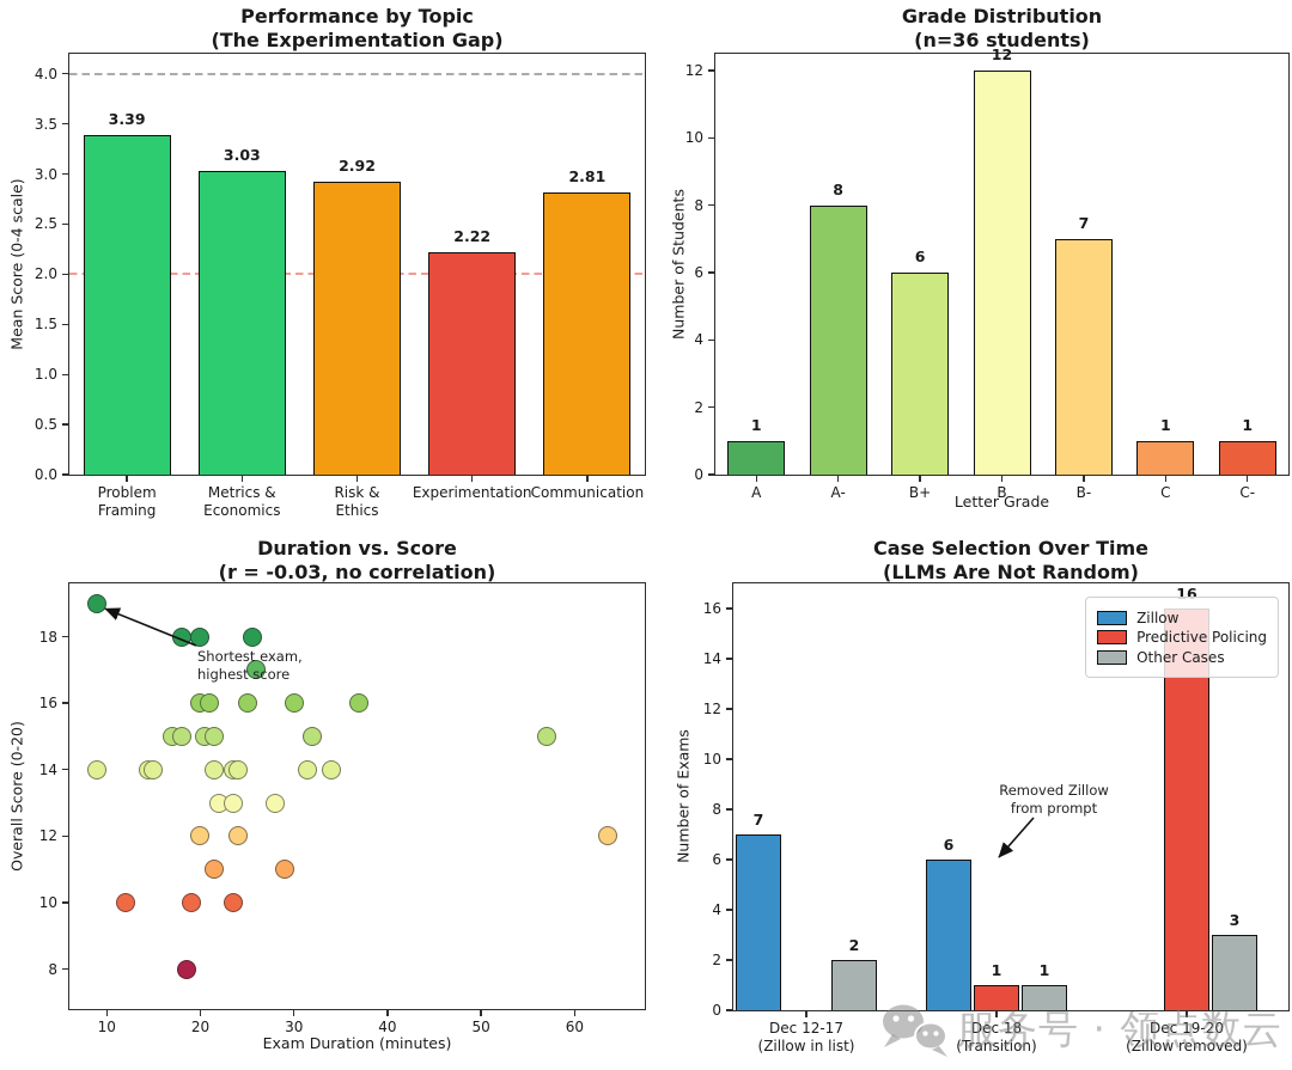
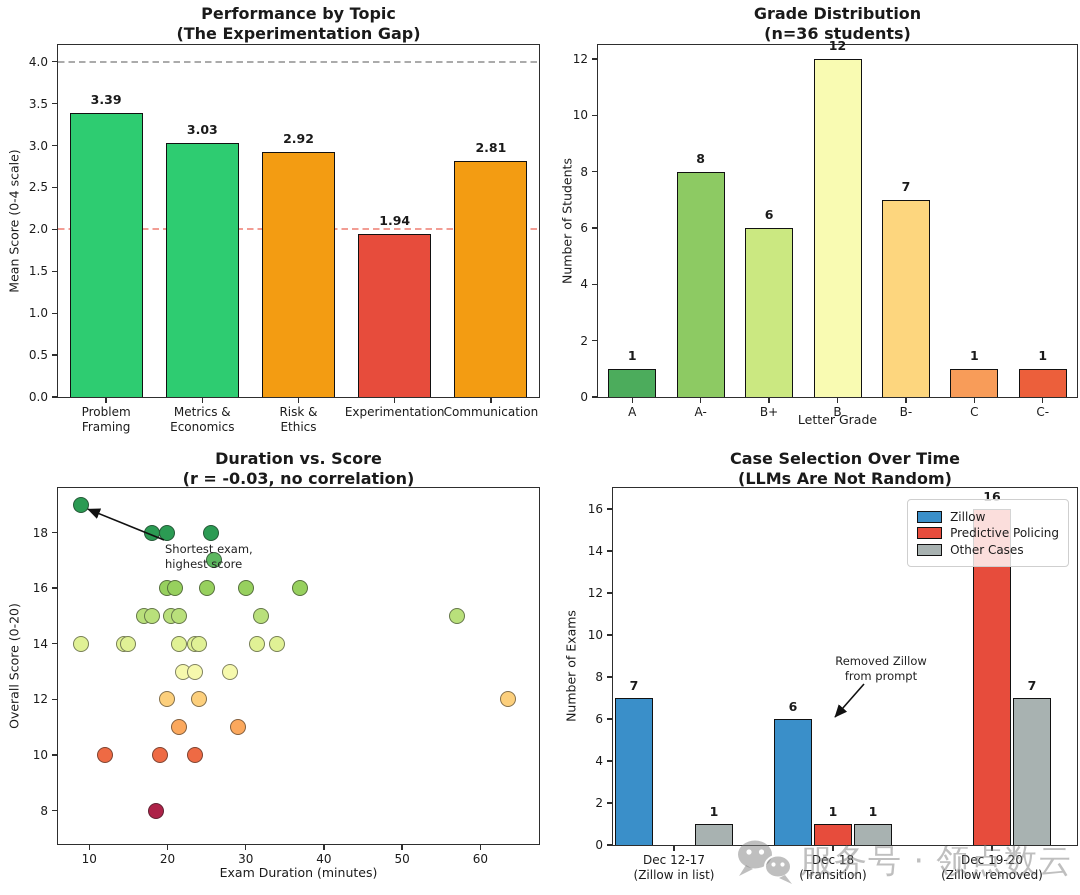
Performance by Topic/Experimentation: 2.22 -> 1.94
Case Selection Over Time/Other Cases/Dec 12-17 (Zillow in list): 2 -> 1
Case Selection Over Time/Other Cases/Dec 19-20 (Zillow removed): 3 -> 7
